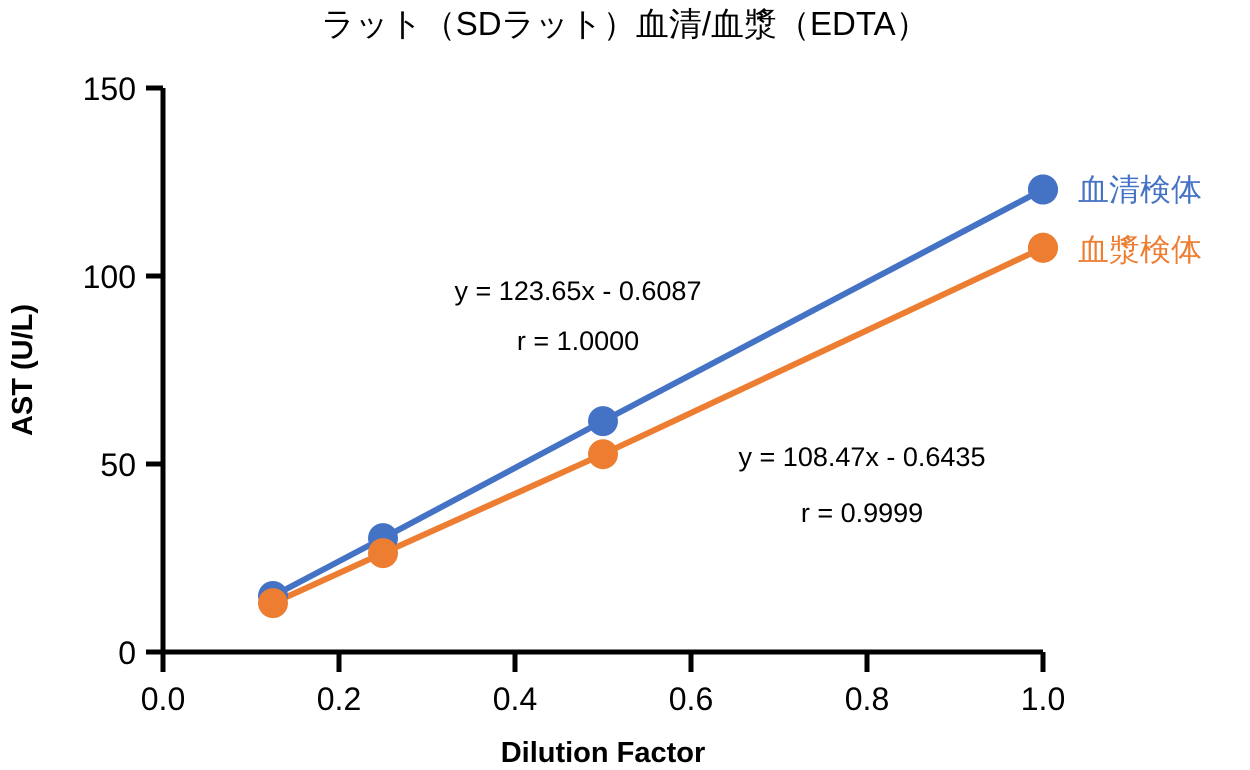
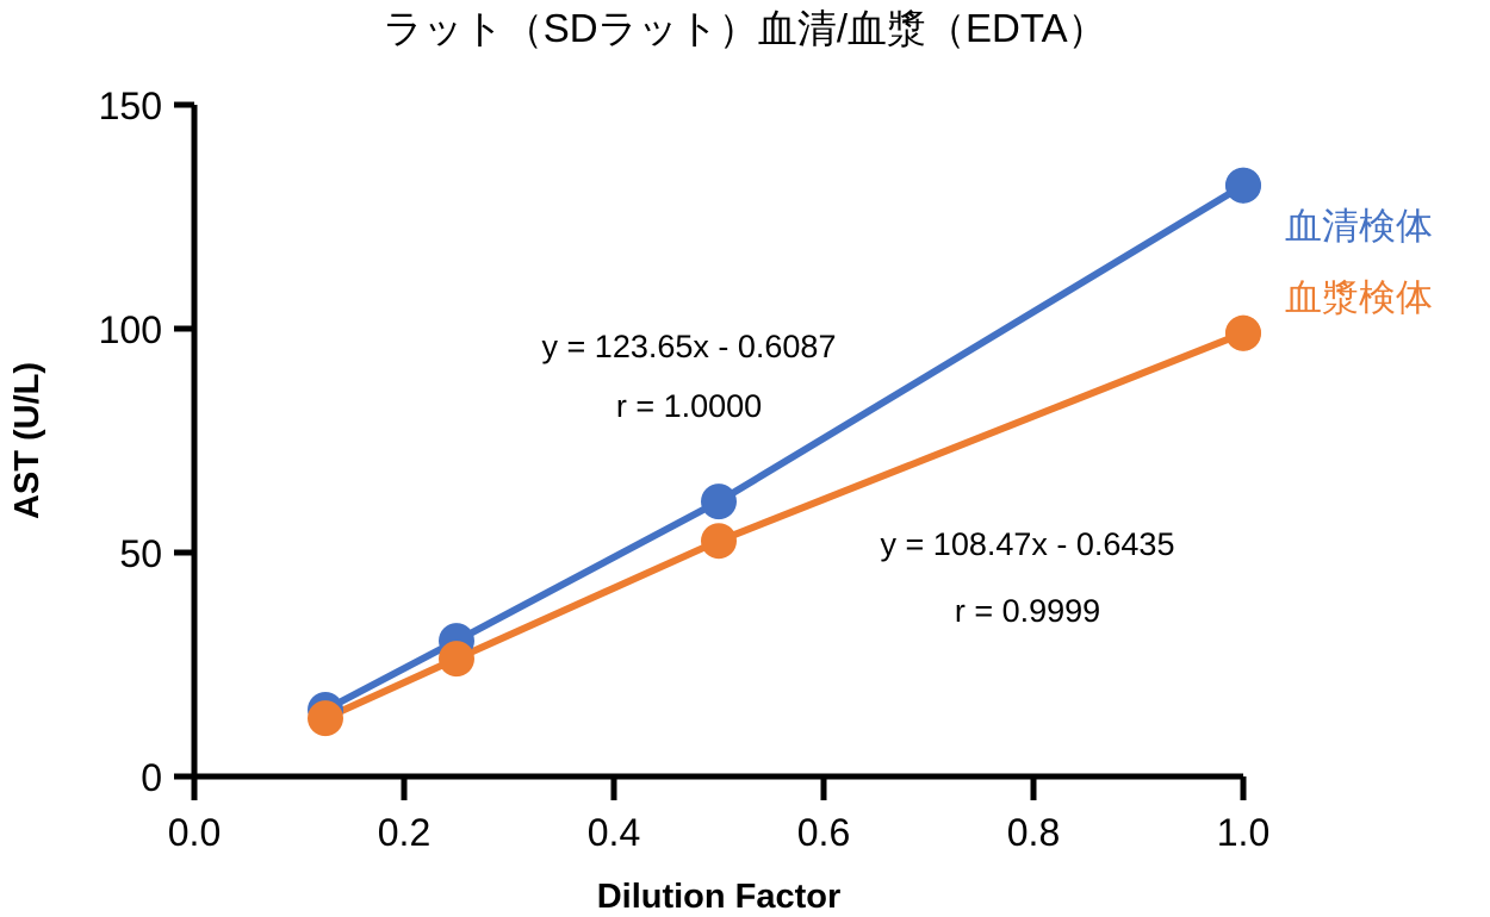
血清検体/1.0: 123 -> 132
血漿検体/1.0: 108 -> 99
